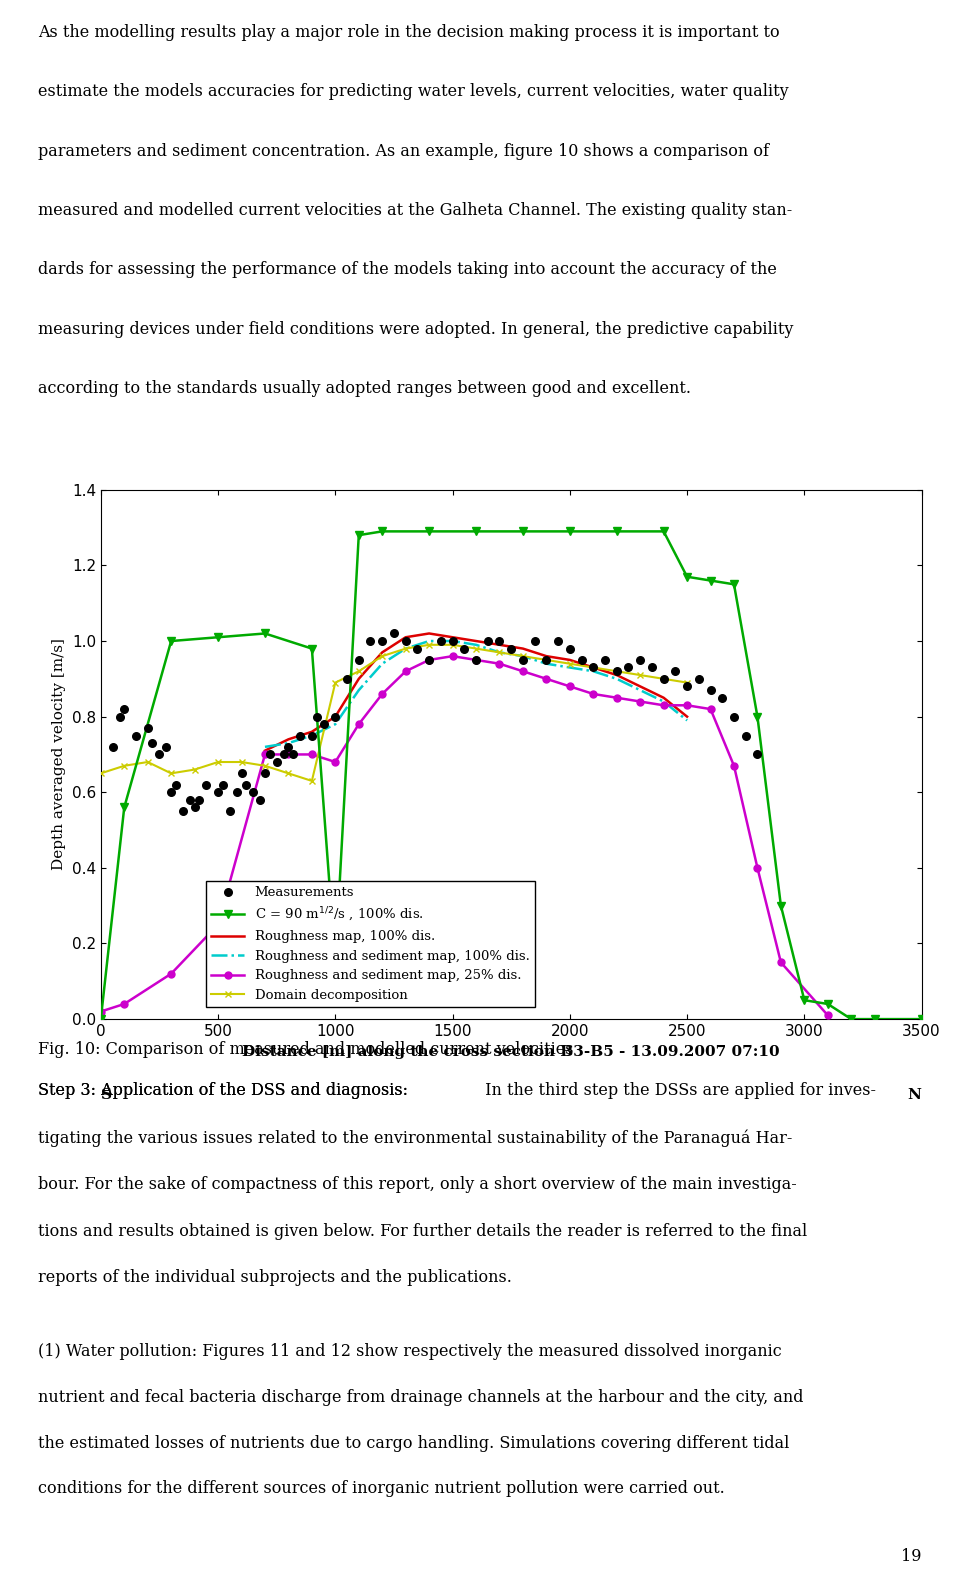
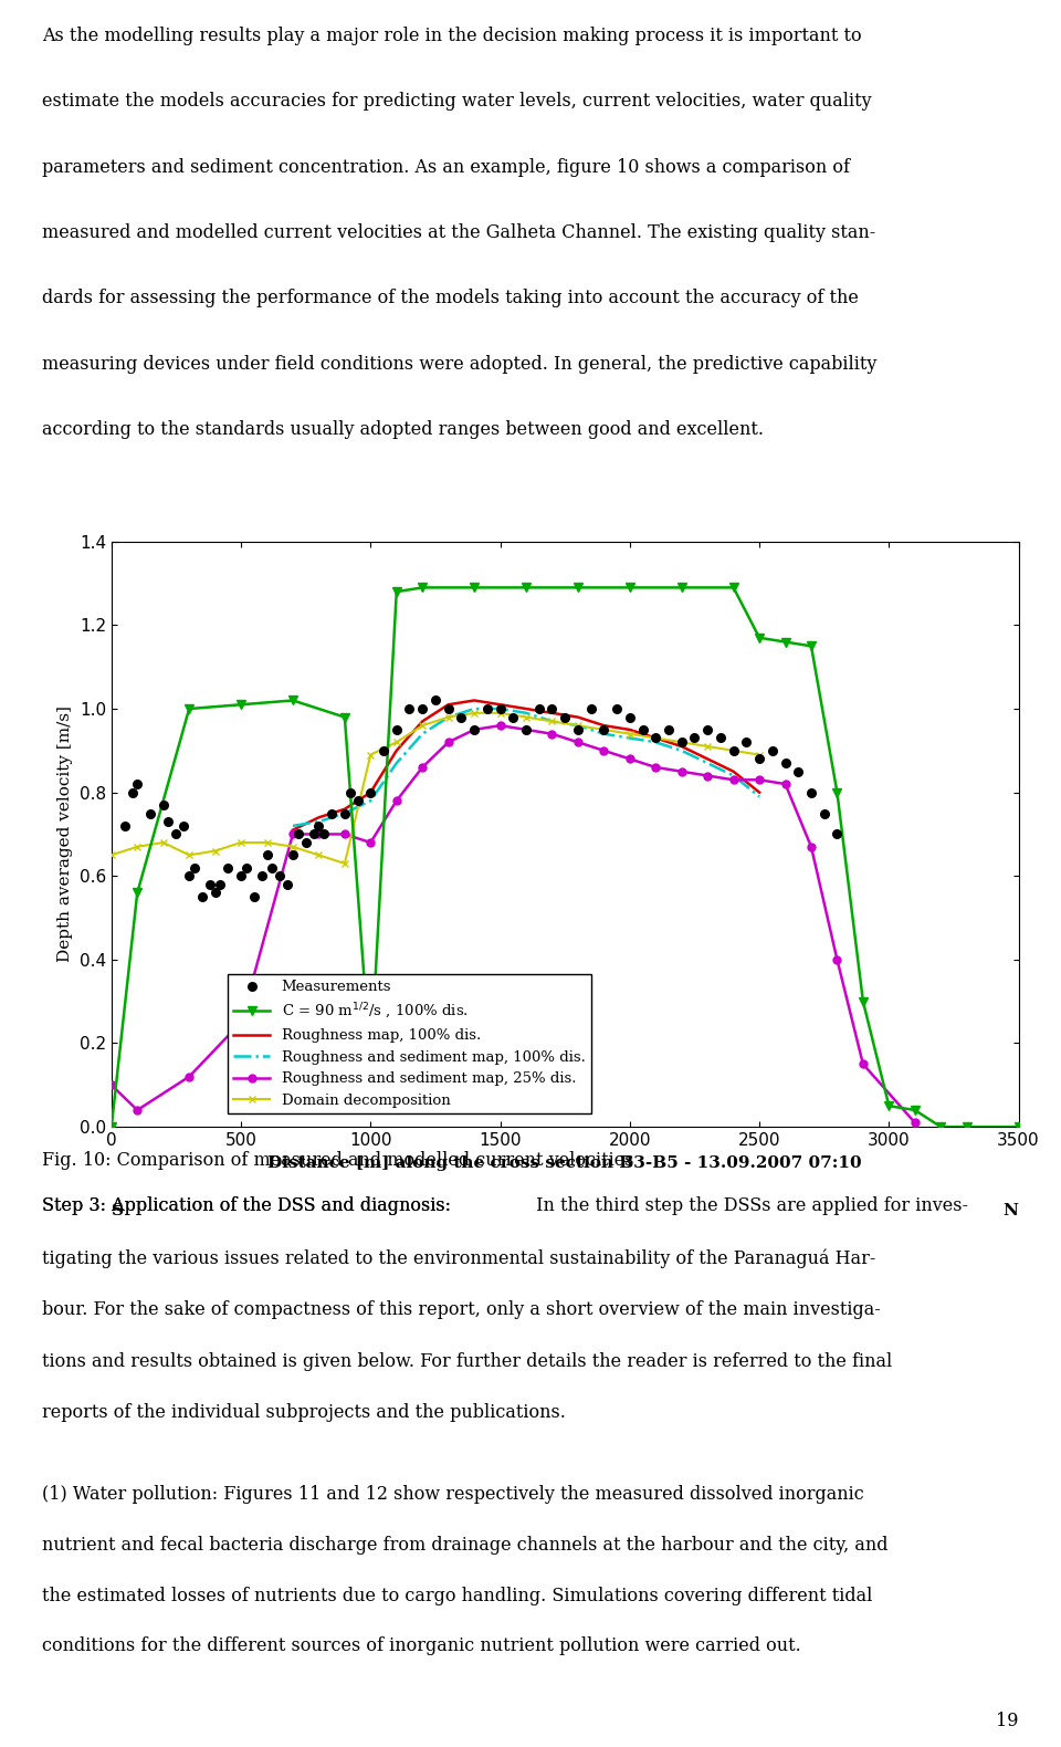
Roughness and sediment map, 25% dis./0: 0.02 -> 0.10
